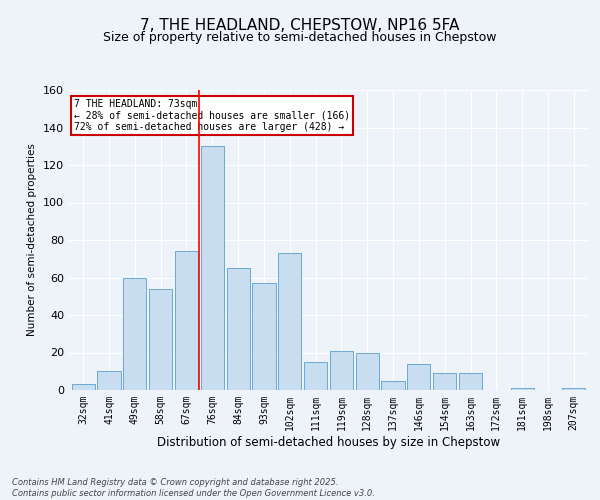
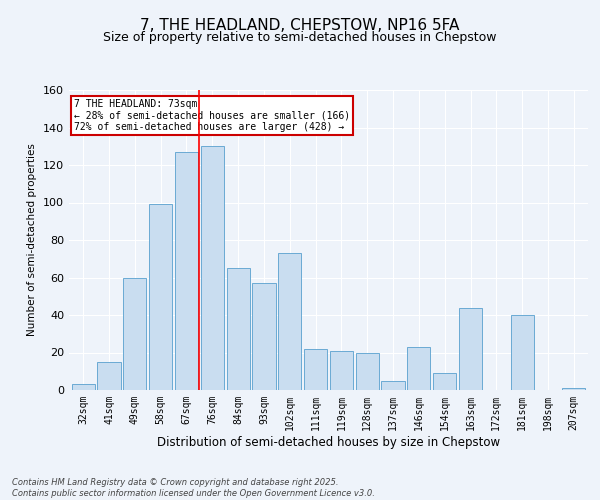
41sqm: 10 -> 15
58sqm: 54 -> 99
67sqm: 74 -> 127
111sqm: 15 -> 22
146sqm: 14 -> 23
163sqm: 9 -> 44
181sqm: 1 -> 40
